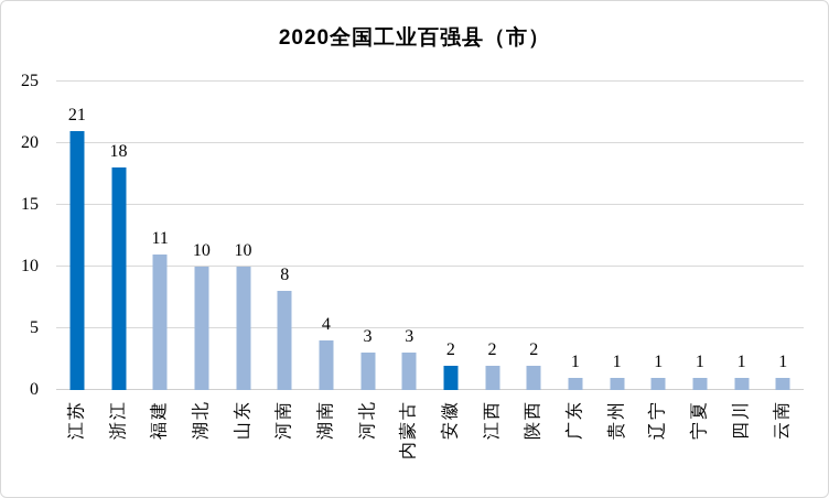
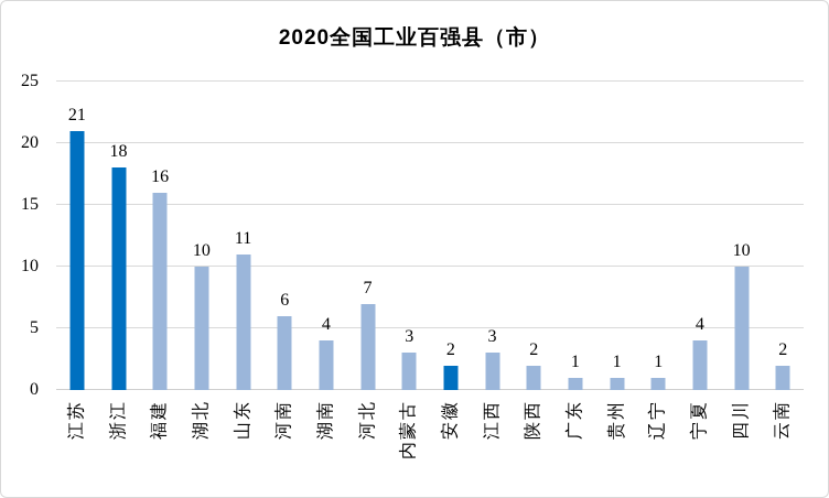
福建: 11 -> 16
山东: 10 -> 11
河南: 8 -> 6
河北: 3 -> 7
江西: 2 -> 3
宁夏: 1 -> 4
四川: 1 -> 10
云南: 1 -> 2
